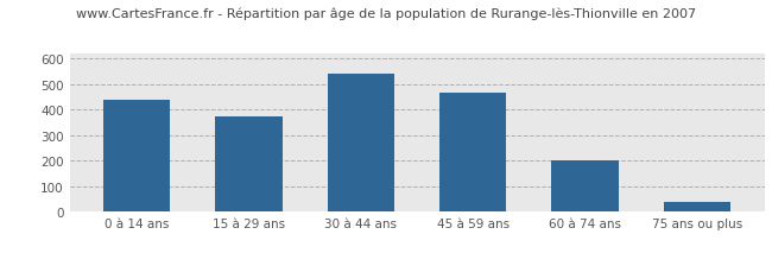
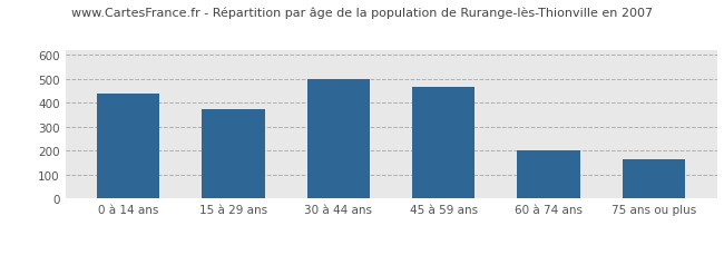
30 à 44 ans: 540 -> 500
75 ans ou plus: 40 -> 165
